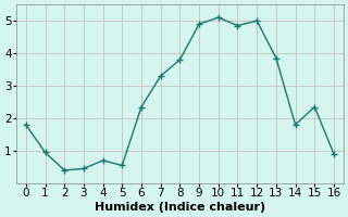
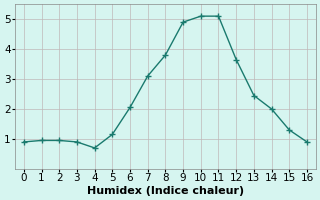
0: 1.80 -> 0.90
2: 0.40 -> 0.95
3: 0.45 -> 0.90
5: 0.55 -> 1.15
6: 2.35 -> 2.05
7: 3.30 -> 3.10
11: 4.85 -> 5.10
12: 5.00 -> 3.65
13: 3.85 -> 2.45
14: 1.80 -> 2.00
15: 2.35 -> 1.30
